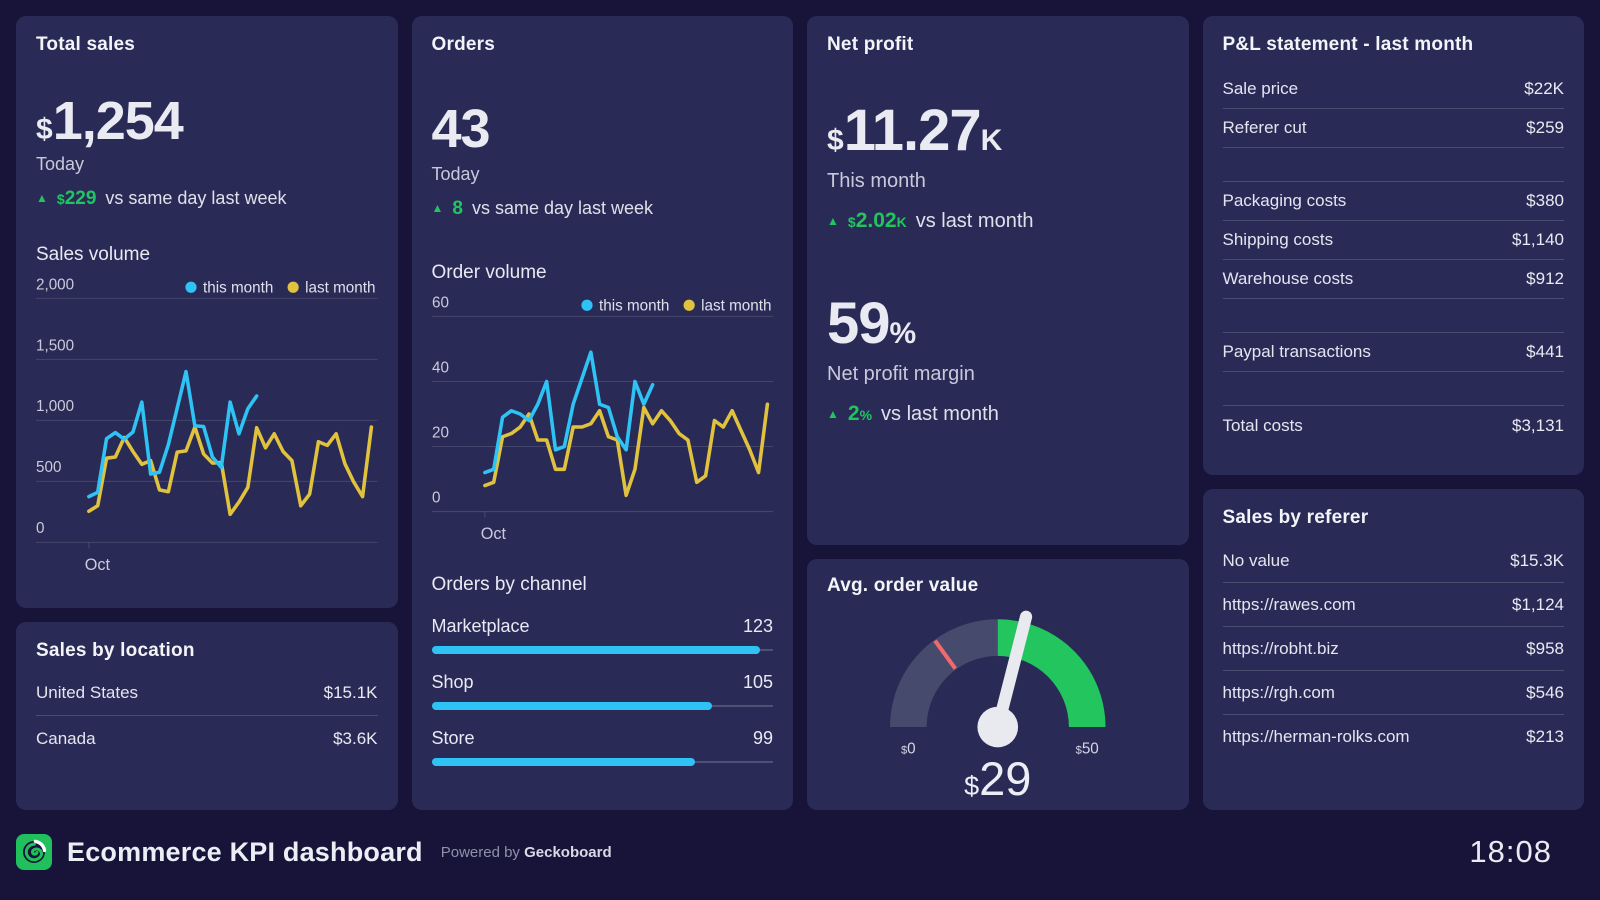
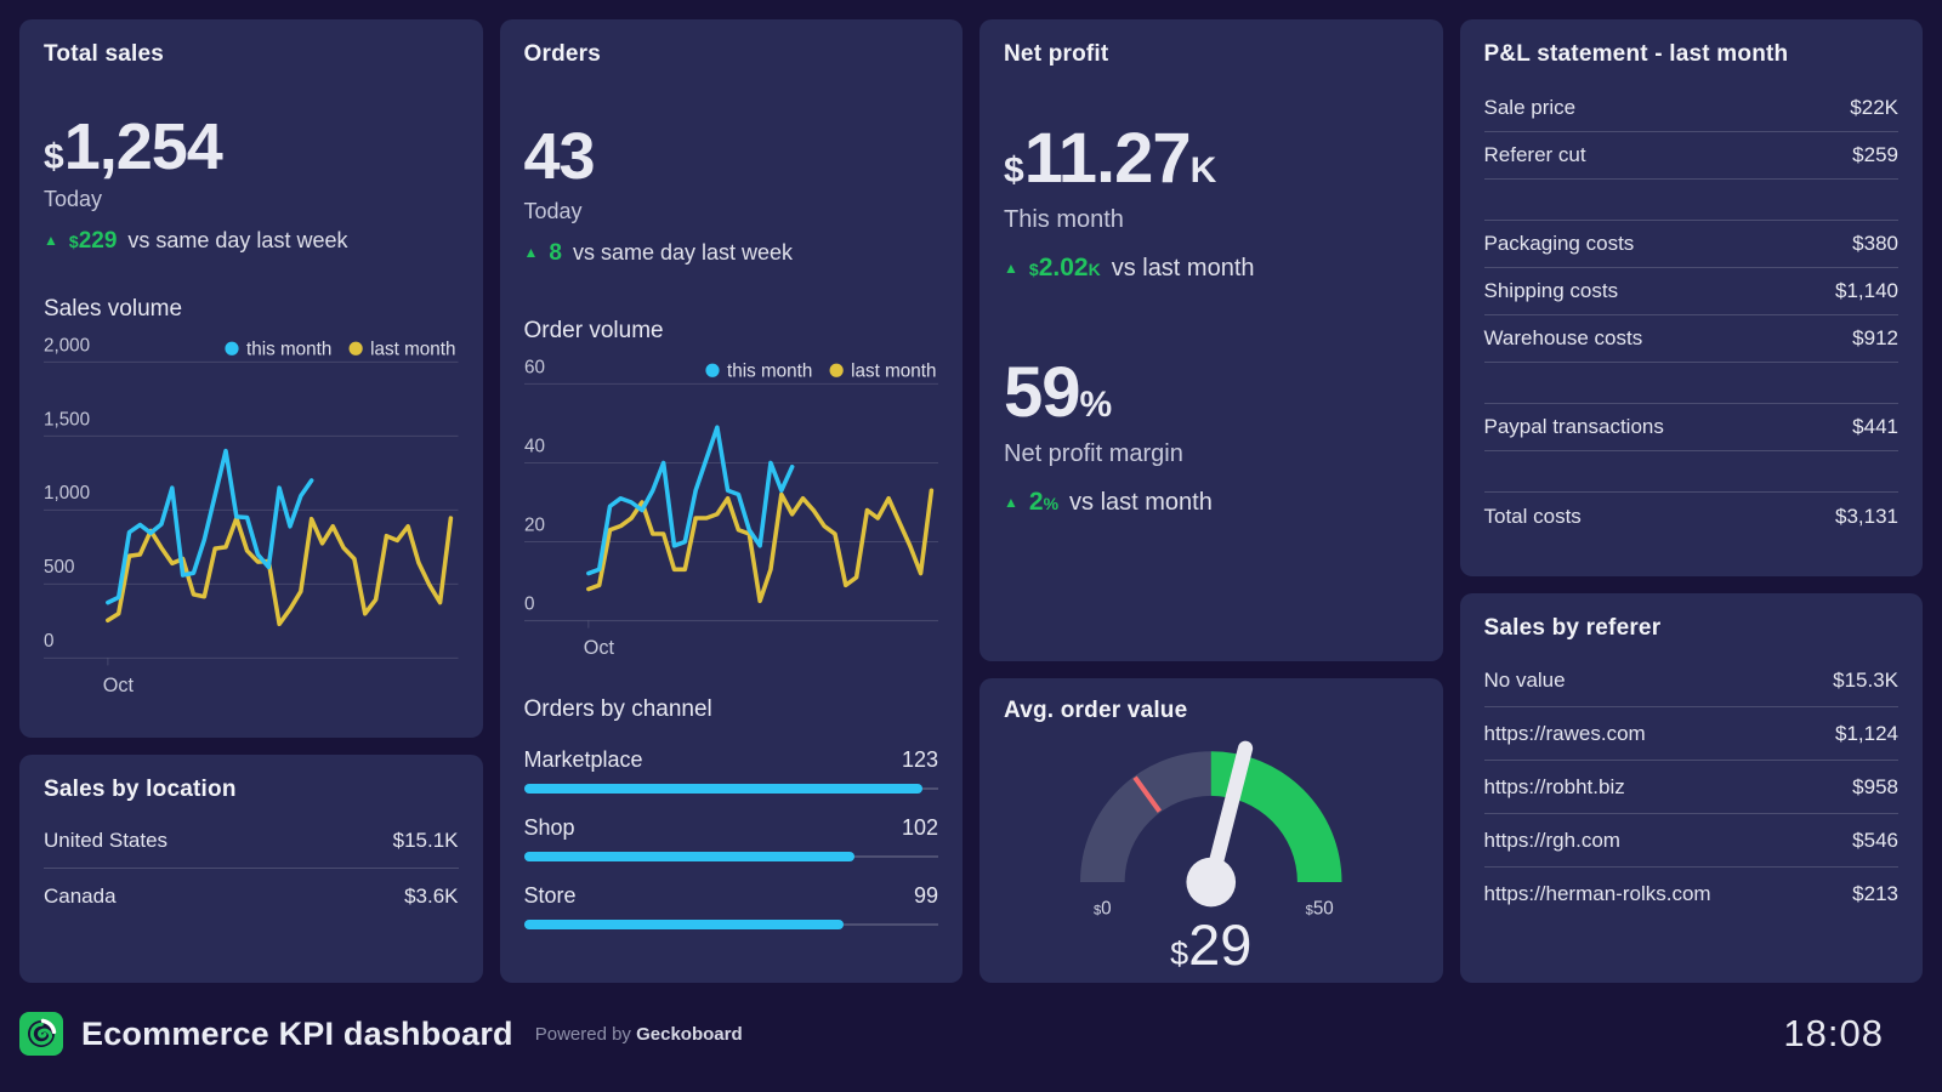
Orders by channel/Shop: 105 -> 102
